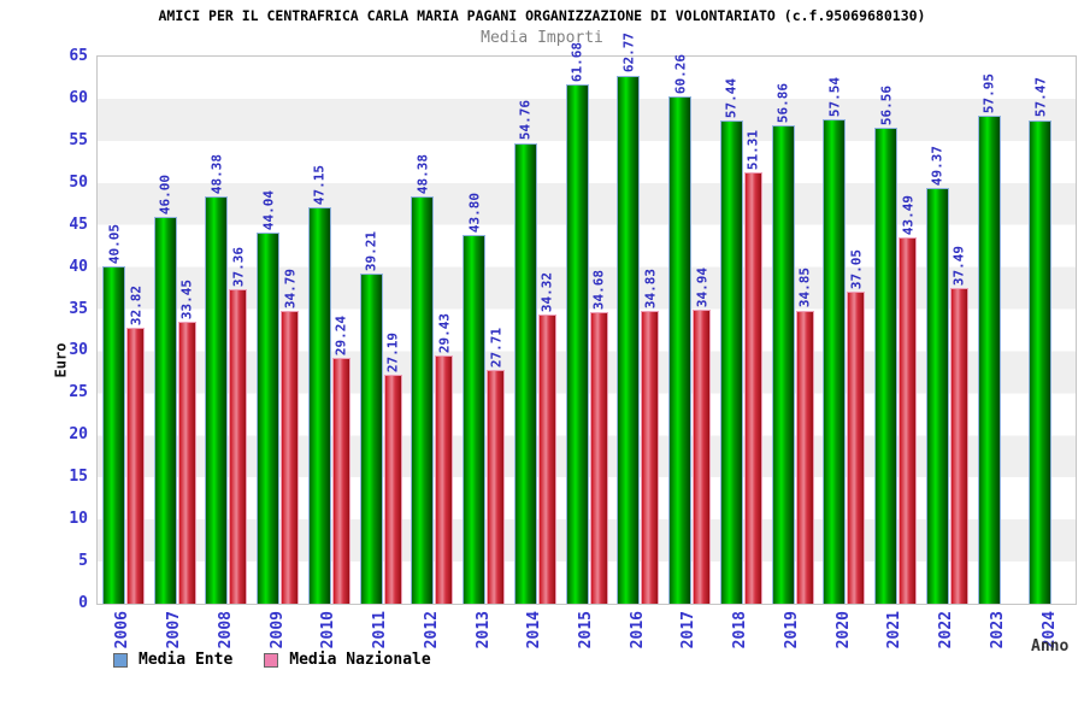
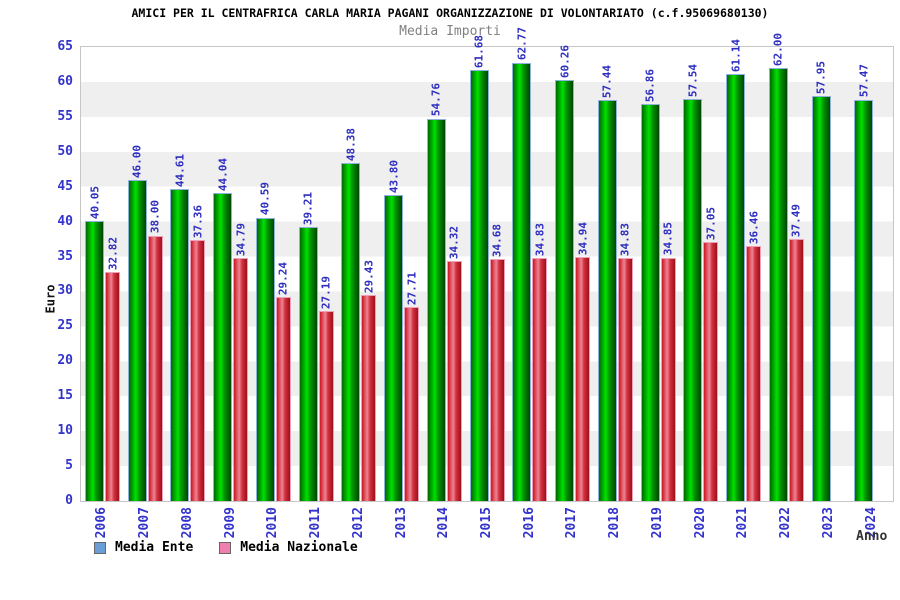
Media Nazionale/2007: 33.45 -> 38.00
Media Ente/2008: 48.38 -> 44.61
Media Ente/2010: 47.15 -> 40.59
Media Nazionale/2018: 51.31 -> 34.83
Media Ente/2021: 56.56 -> 61.14
Media Nazionale/2021: 43.49 -> 36.46
Media Ente/2022: 49.37 -> 62.00
